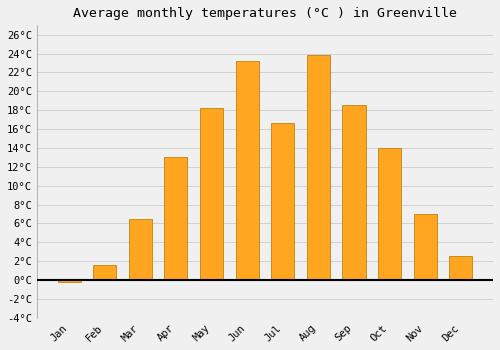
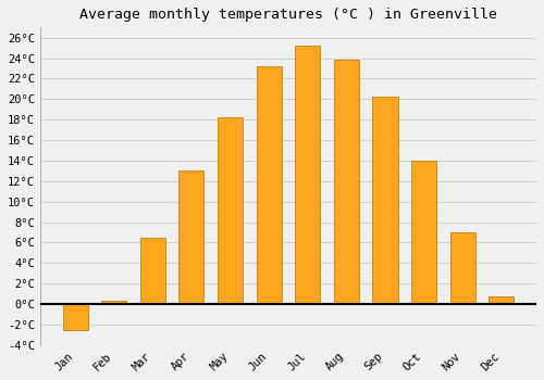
Jan: -0.2°C -> -2.5°C
Feb: 1.6°C -> 0.3°C
Jul: 16.6°C -> 25.2°C
Sep: 18.6°C -> 20.2°C
Dec: 2.6°C -> 0.8°C
